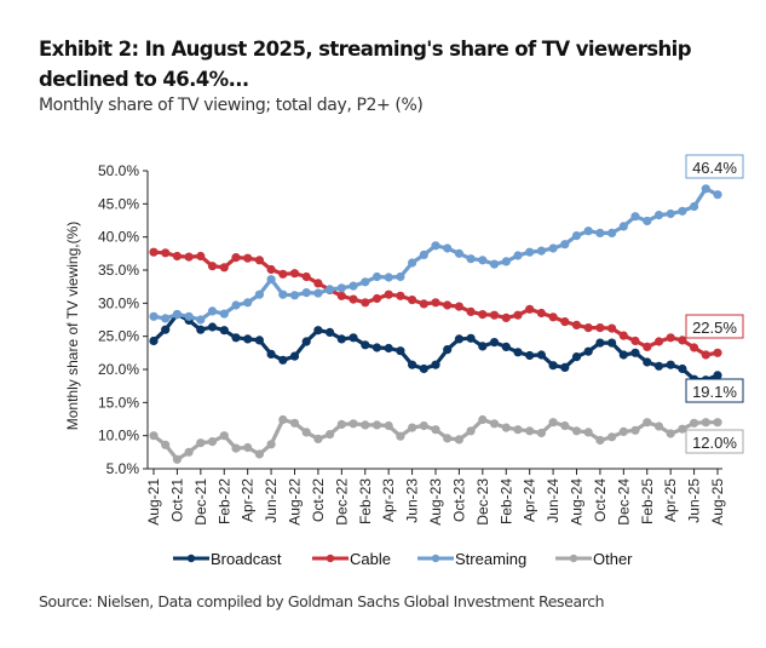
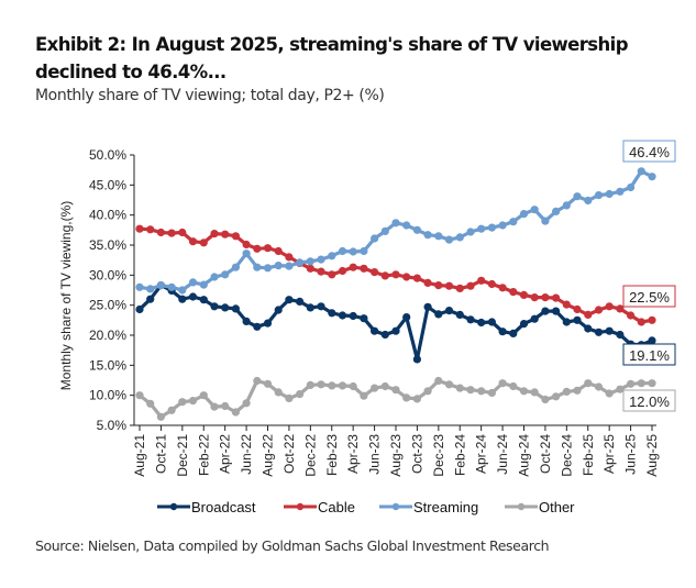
Broadcast/Oct-23: 25% -> 16%
Streaming/Oct-24: 41% -> 39%
